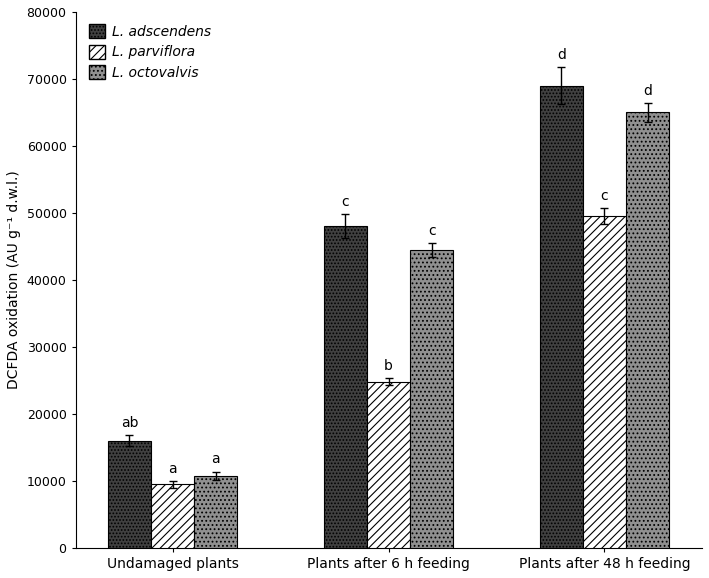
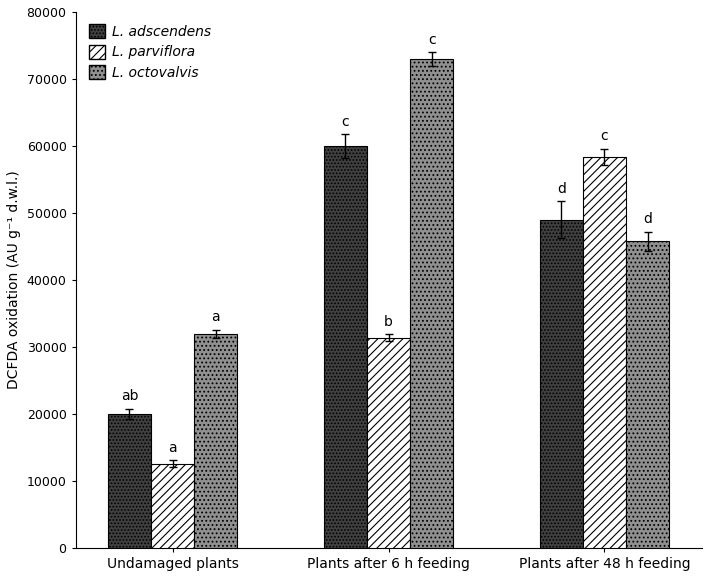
L. adscendens/Undamaged plants: 16000 -> 20000
L. parviflora/Undamaged plants: 9500 -> 12600
L. octovalvis/Undamaged plants: 10800 -> 32000
L. adscendens/Plants after 6 h feeding: 48000 -> 60000
L. parviflora/Plants after 6 h feeding: 24800 -> 31400
L. octovalvis/Plants after 6 h feeding: 44500 -> 73000
L. adscendens/Plants after 48 h feeding: 69000 -> 49000
L. parviflora/Plants after 48 h feeding: 49500 -> 58400
L. octovalvis/Plants after 48 h feeding: 65000 -> 45800
